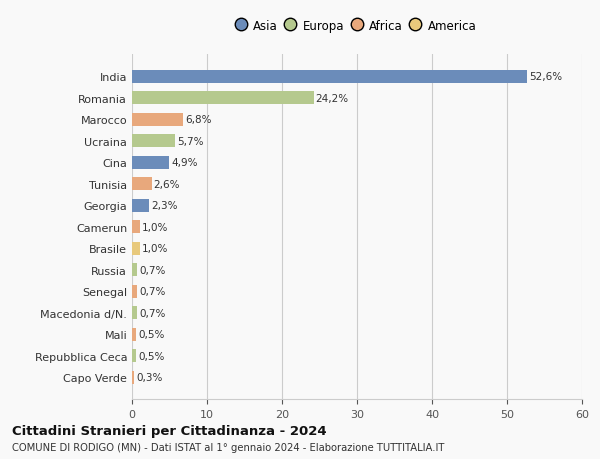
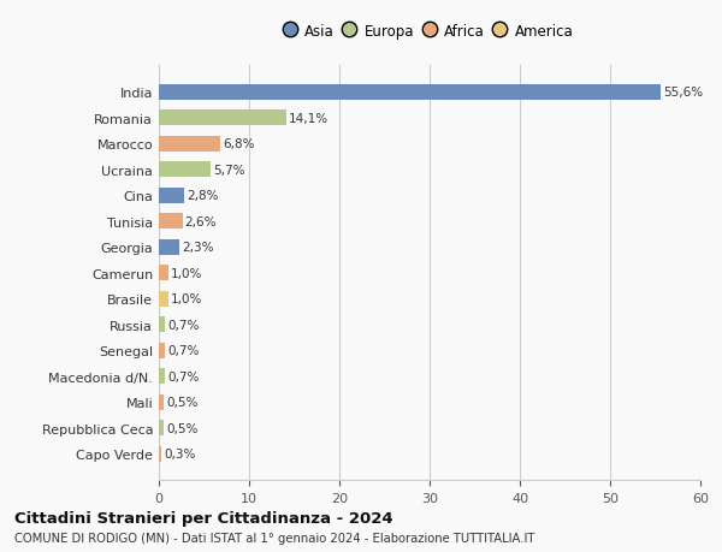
India: 52,6% -> 55,6%
Romania: 24,2% -> 14,1%
Cina: 4,9% -> 2,8%
